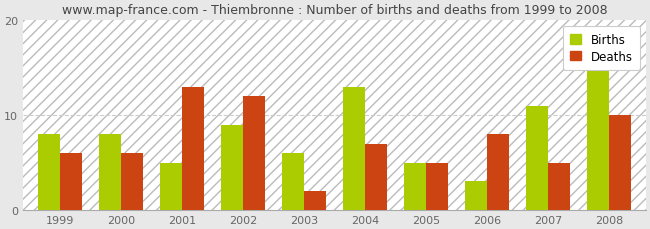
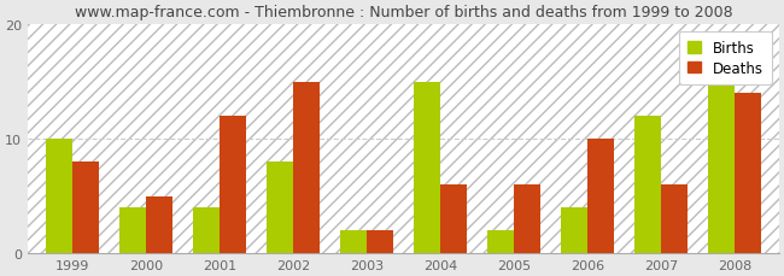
Births/1999: 8 -> 10
Deaths/1999: 6 -> 8
Births/2000: 8 -> 4
Deaths/2000: 6 -> 5
Births/2001: 5 -> 4
Deaths/2001: 13 -> 12
Births/2002: 9 -> 8
Deaths/2002: 12 -> 15
Births/2003: 6 -> 2
Births/2004: 13 -> 15
Deaths/2004: 7 -> 6
Births/2005: 5 -> 2
Deaths/2005: 5 -> 6
Births/2006: 3 -> 4
Deaths/2006: 8 -> 10
Births/2007: 11 -> 12
Deaths/2007: 5 -> 6
Deaths/2008: 10 -> 14
